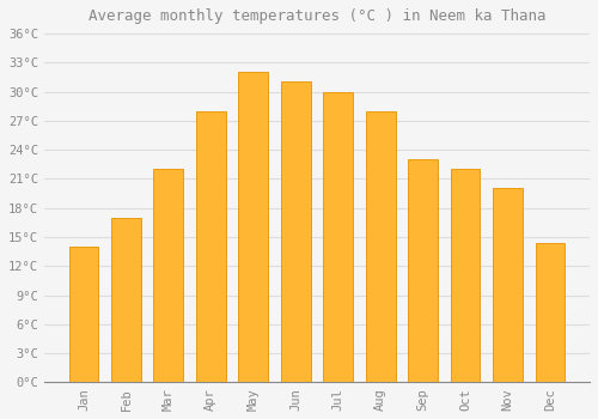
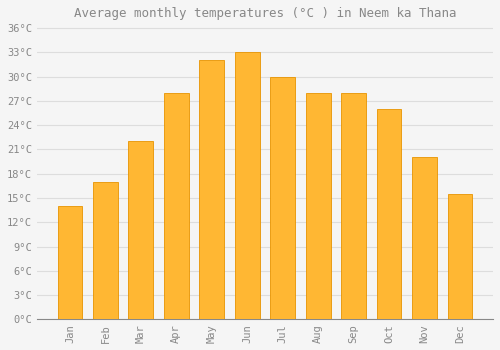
Jun: 31.0°C -> 33.0°C
Sep: 23.0°C -> 28.0°C
Oct: 22.0°C -> 26.0°C
Dec: 14.4°C -> 15.5°C
